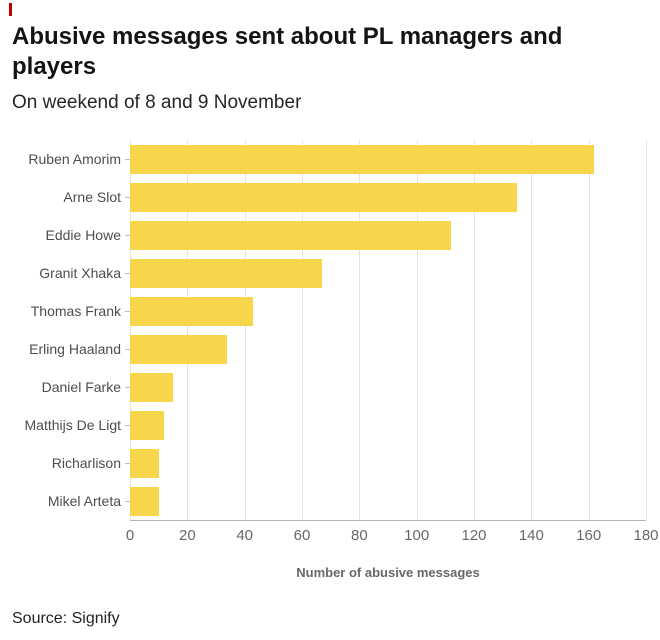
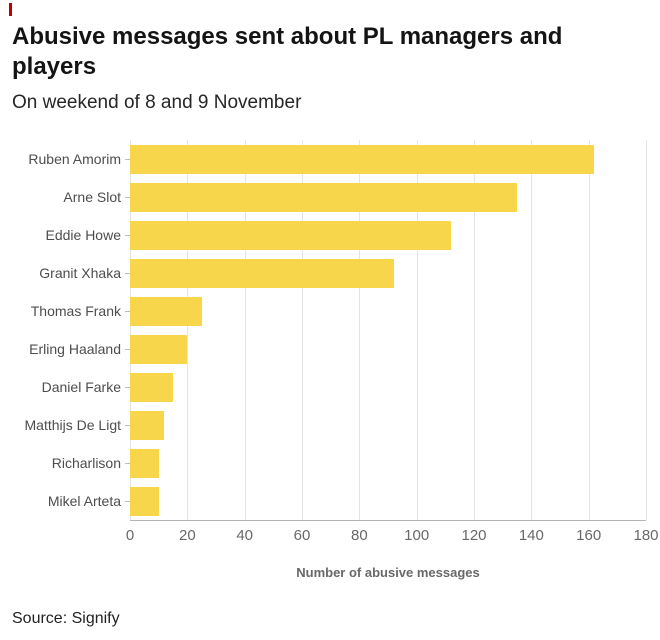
Granit Xhaka: 67 -> 92
Thomas Frank: 43 -> 25
Erling Haaland: 34 -> 20
